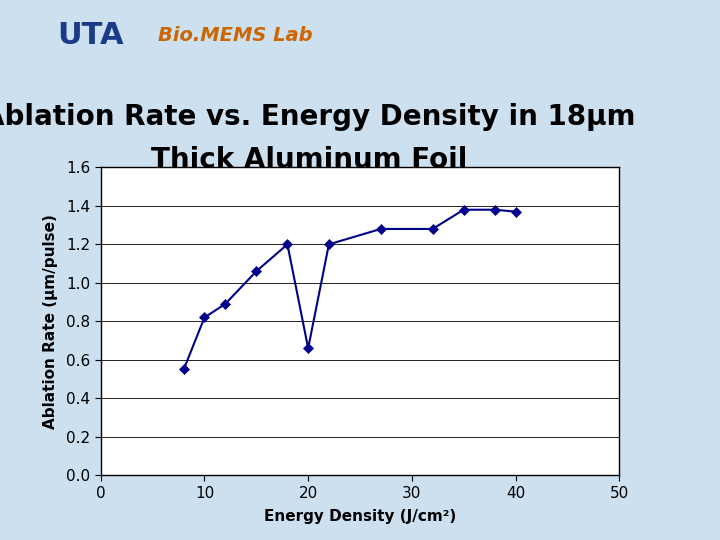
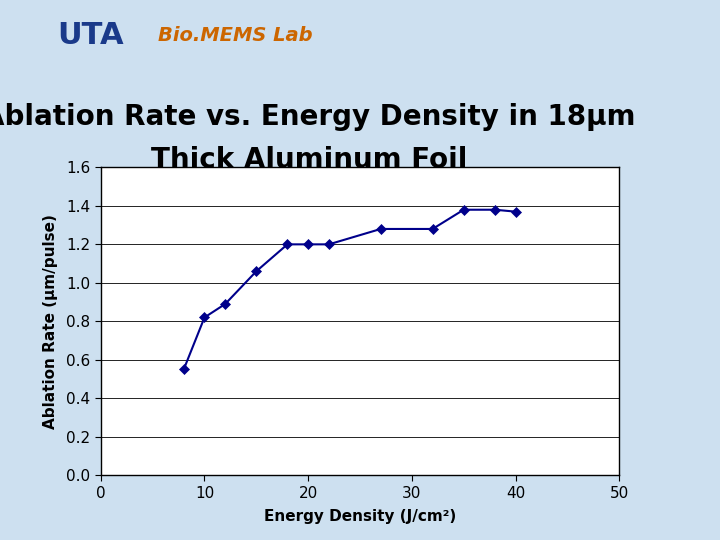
20: 0.66 -> 1.20
